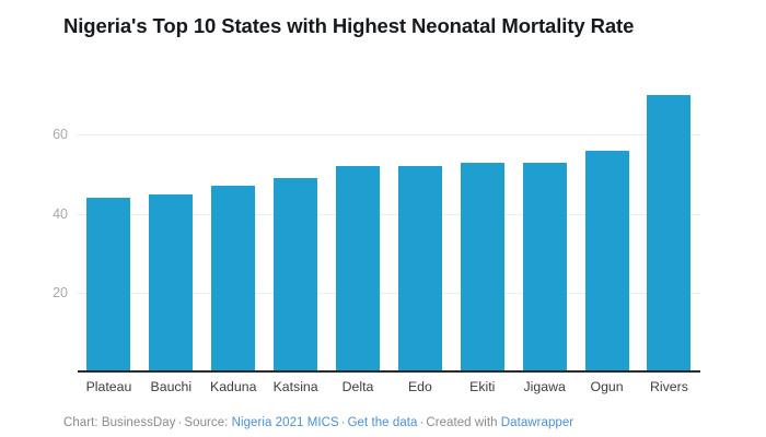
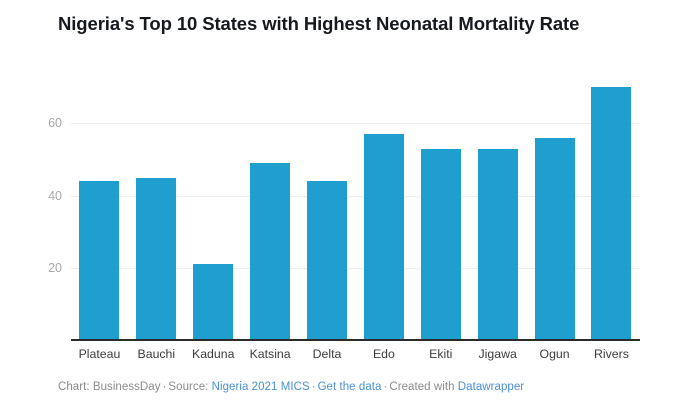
Kaduna: 47 -> 21
Delta: 52 -> 44
Edo: 52 -> 57
